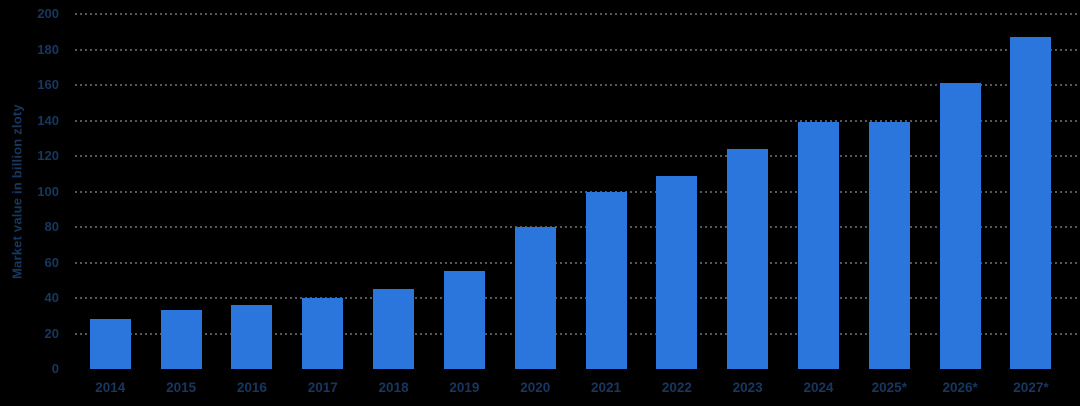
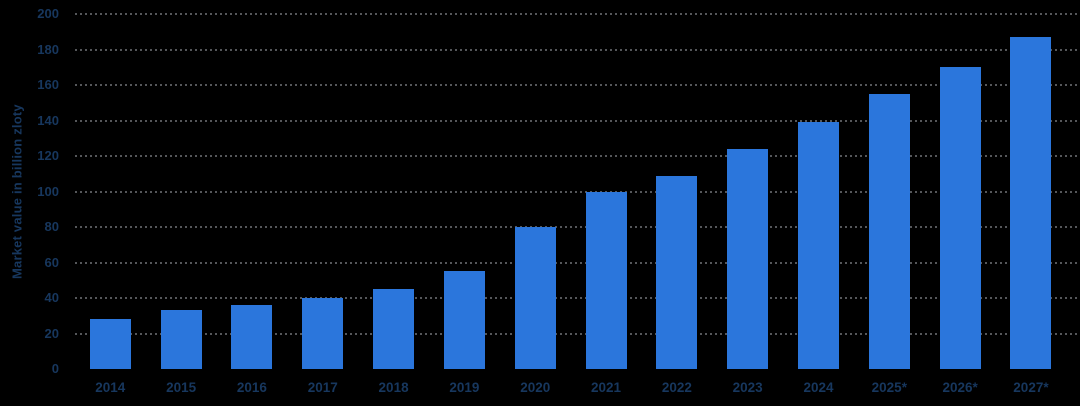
2025*: 139 -> 155
2026*: 161 -> 170
